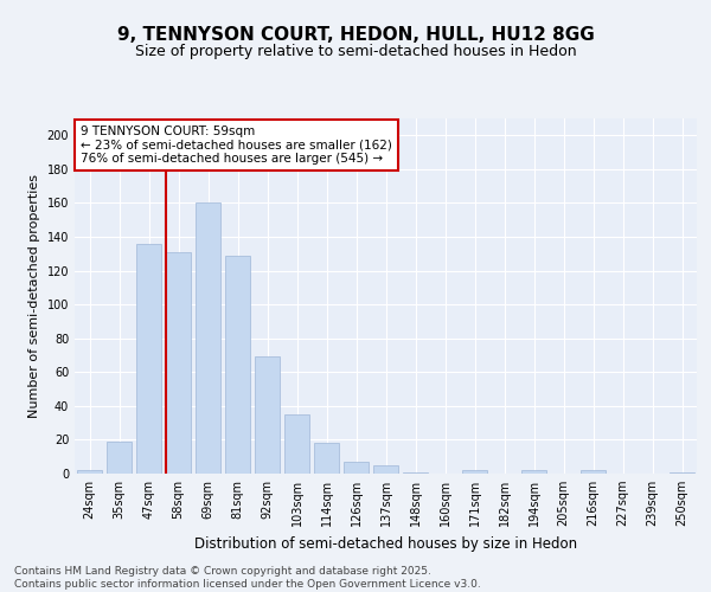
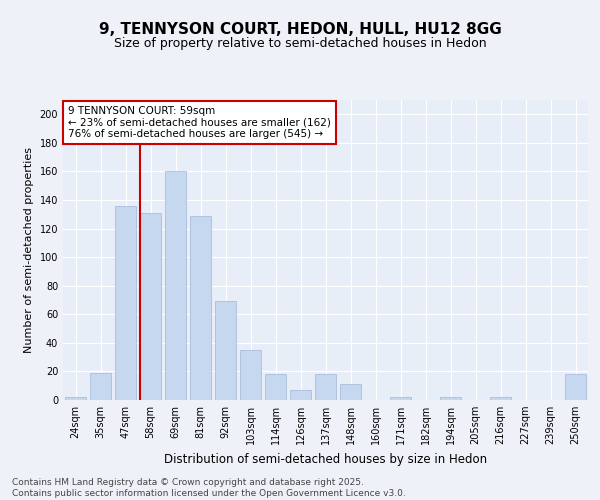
137sqm: 5 -> 18
148sqm: 1 -> 11
250sqm: 1 -> 18
